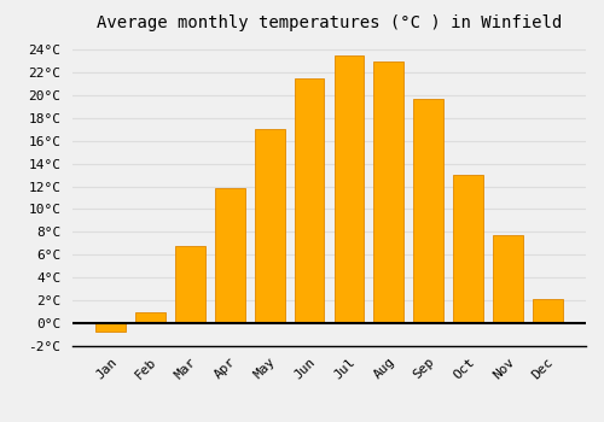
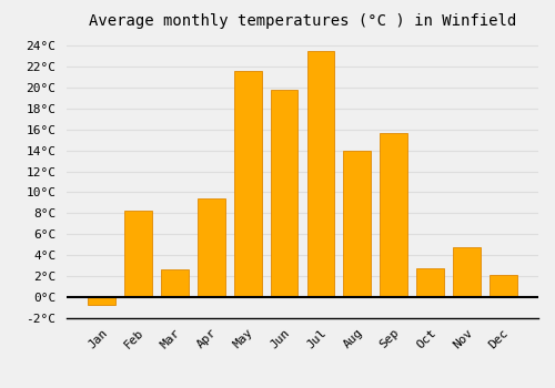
Feb: 1.0°C -> 8.2°C
Mar: 6.8°C -> 2.6°C
Apr: 11.8°C -> 9.4°C
May: 17.0°C -> 21.6°C
Jun: 21.5°C -> 19.8°C
Aug: 22.9°C -> 14.0°C
Sep: 19.7°C -> 15.6°C
Oct: 13.0°C -> 2.8°C
Nov: 7.7°C -> 4.8°C
